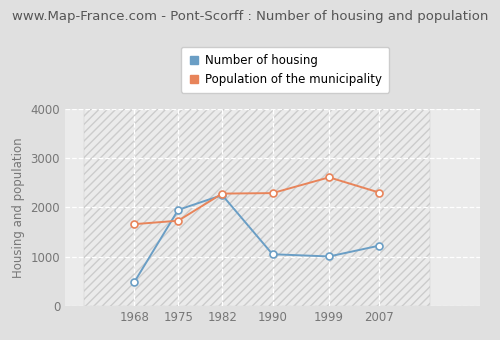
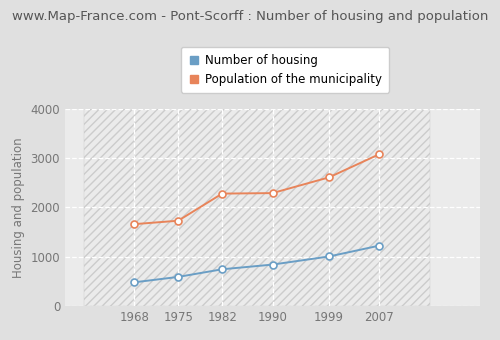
Number of housing/1975: 1950 -> 590
Number of housing/1982: 2250 -> 740
Number of housing/1990: 1050 -> 840
Population of the municipality/2007: 2300 -> 3080
